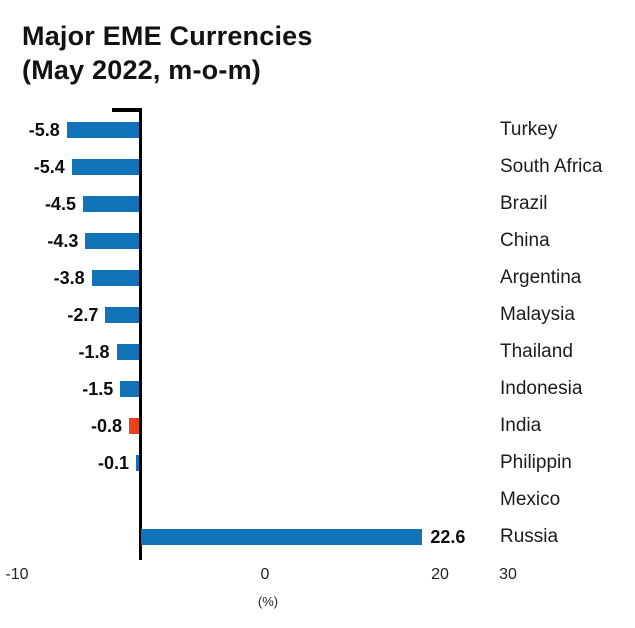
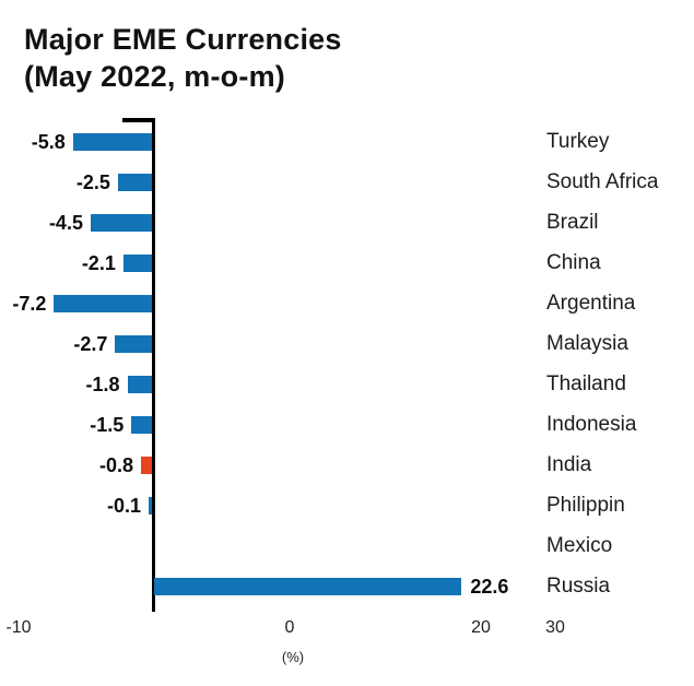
South Africa: -5.4 -> -2.5
China: -4.3 -> -2.1
Argentina: -3.8 -> -7.2
